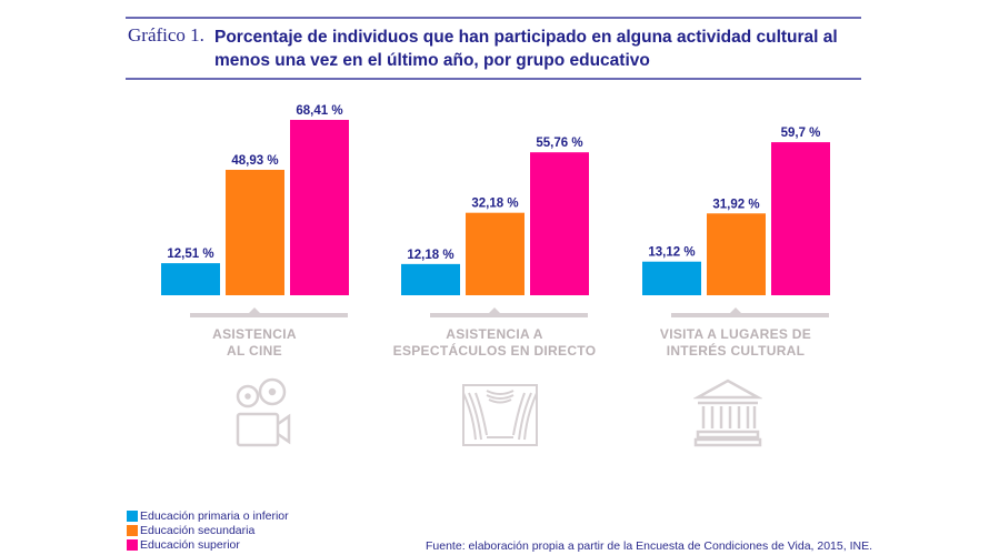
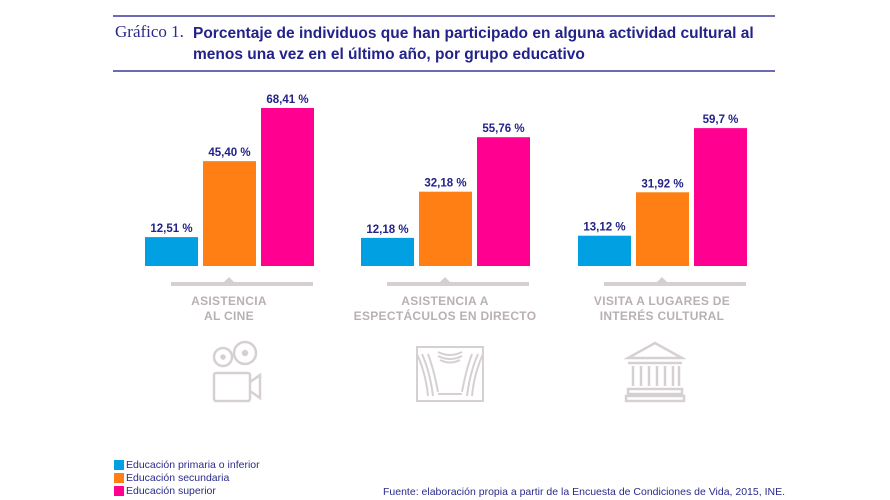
Educación secundaria/ASISTENCIA AL CINE: 48,93 -> 45,40
